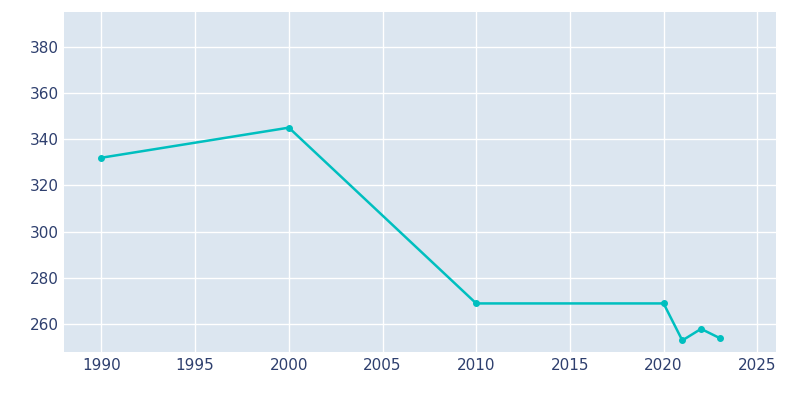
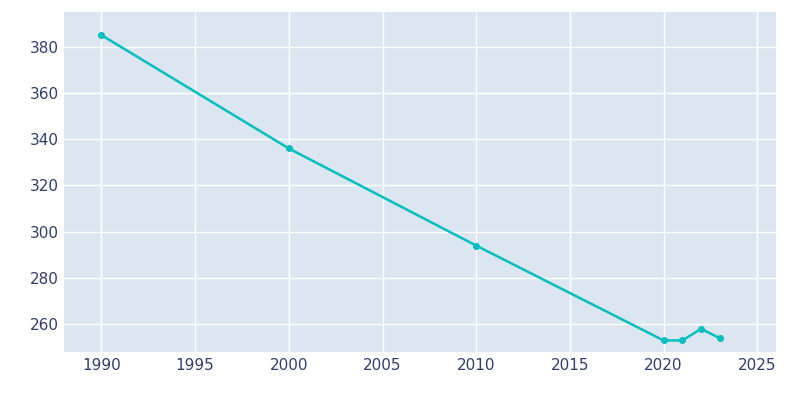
1990: 332 -> 385
2000: 345 -> 336
2010: 269 -> 294
2020: 269 -> 253
